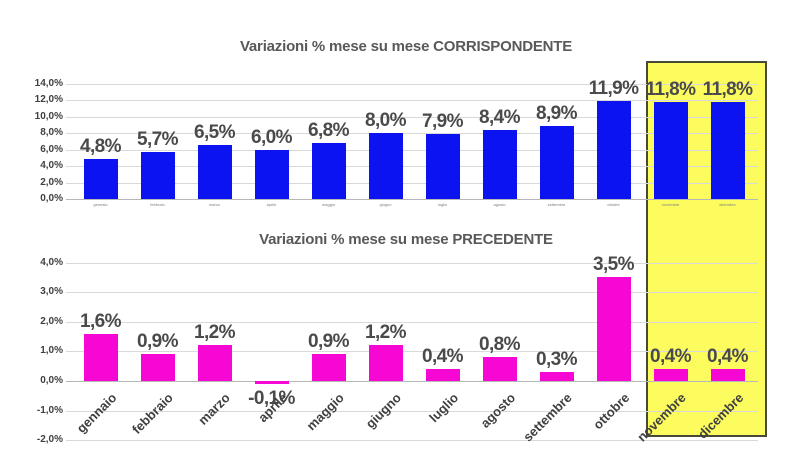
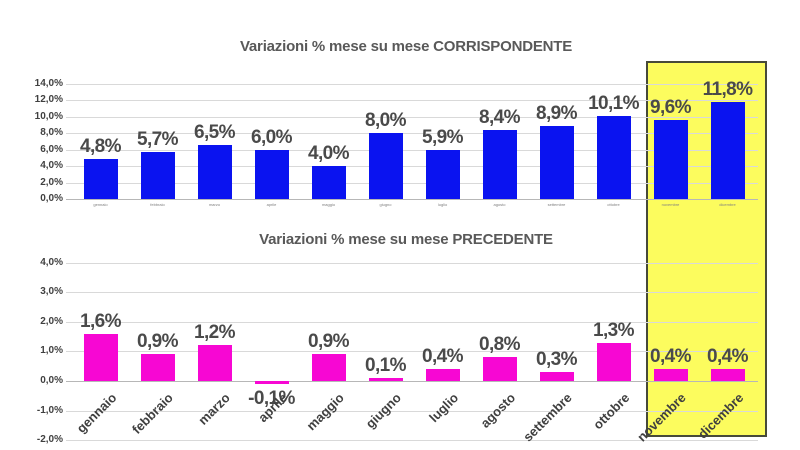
Variazioni % mese su mese CORRISPONDENTE/maggio: 6,8% -> 4,0%
Variazioni % mese su mese CORRISPONDENTE/luglio: 7,9% -> 5,9%
Variazioni % mese su mese CORRISPONDENTE/ottobre: 11,9% -> 10,1%
Variazioni % mese su mese CORRISPONDENTE/novembre: 11,8% -> 9,6%
Variazioni % mese su mese PRECEDENTE/giugno: 1,2% -> 0,1%
Variazioni % mese su mese PRECEDENTE/ottobre: 3,5% -> 1,3%
